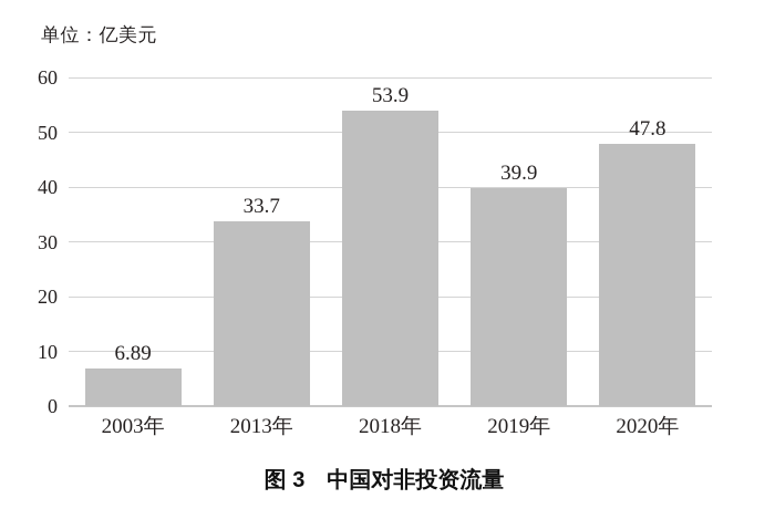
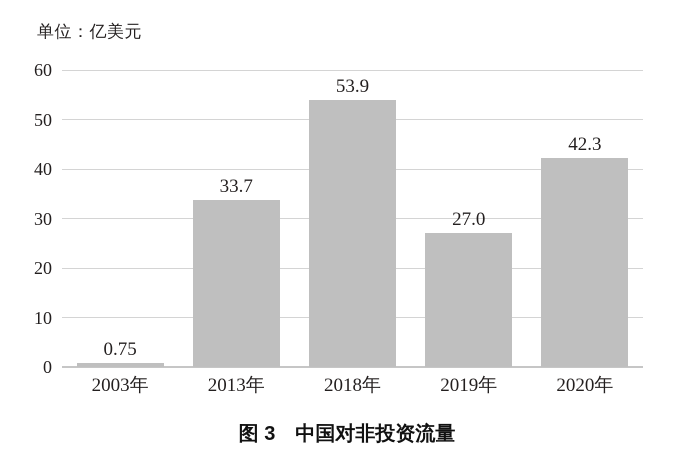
2003年: 6.89 -> 0.75
2019年: 39.9 -> 27.0
2020年: 47.8 -> 42.3
